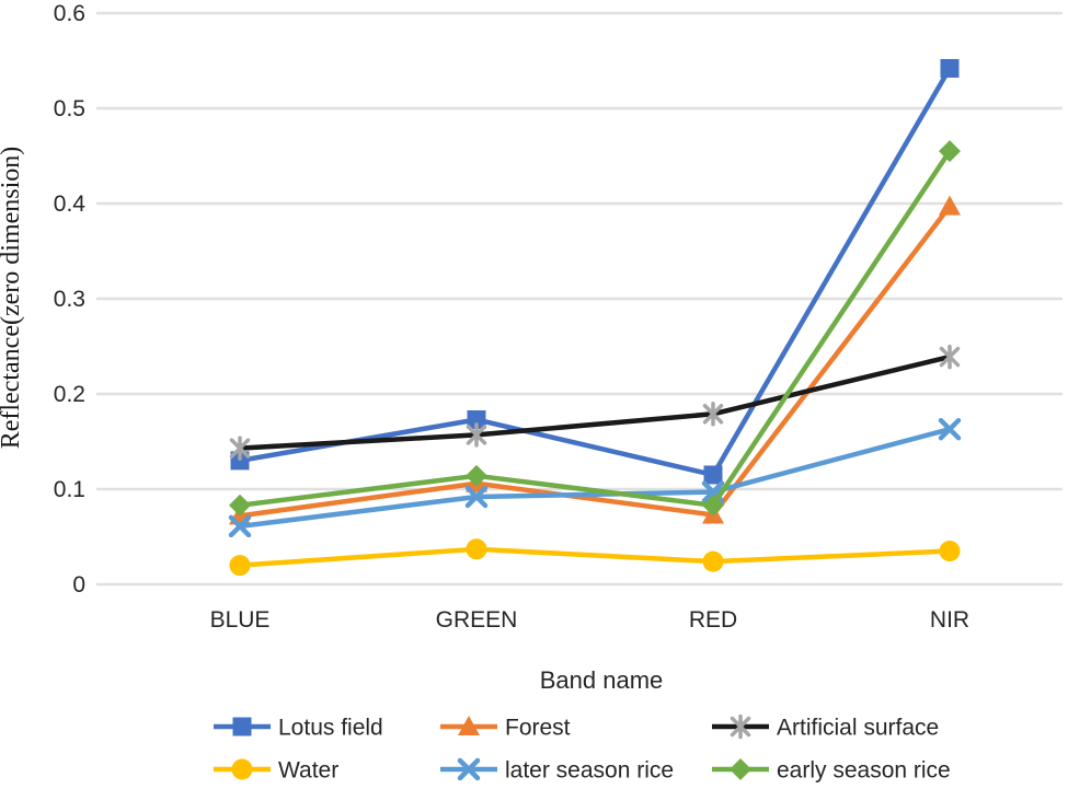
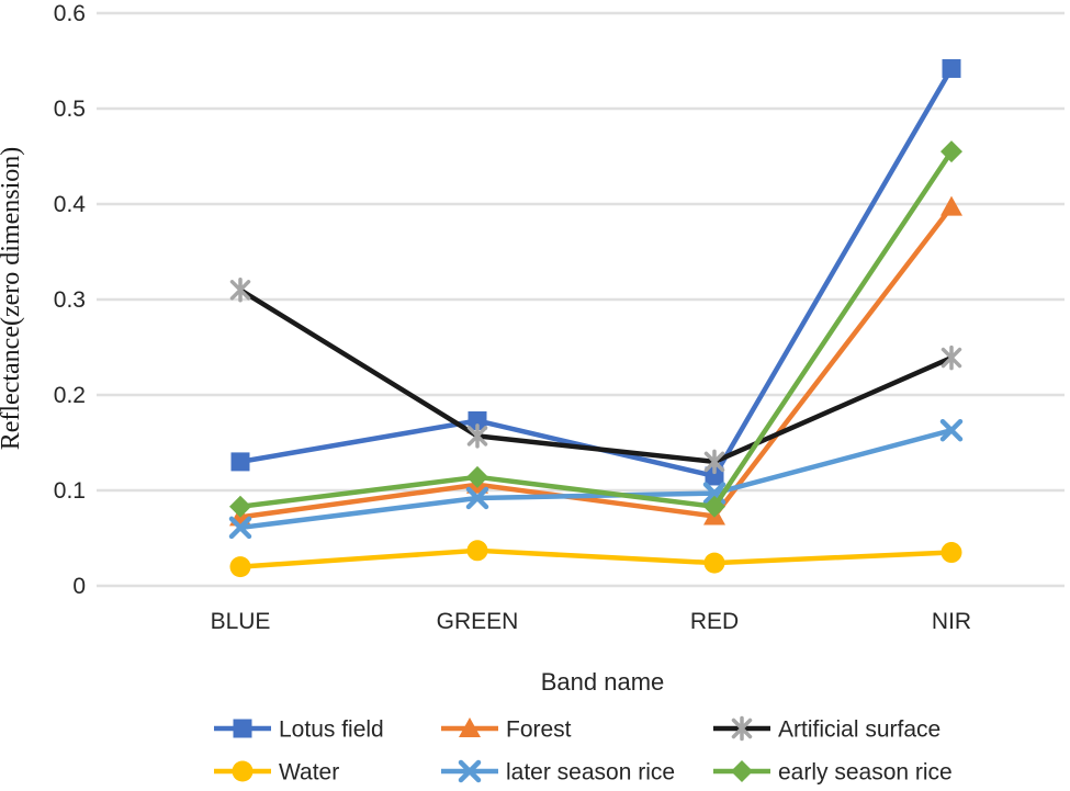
Artificial surface/BLUE: 0.14 -> 0.31
Artificial surface/RED: 0.18 -> 0.13
